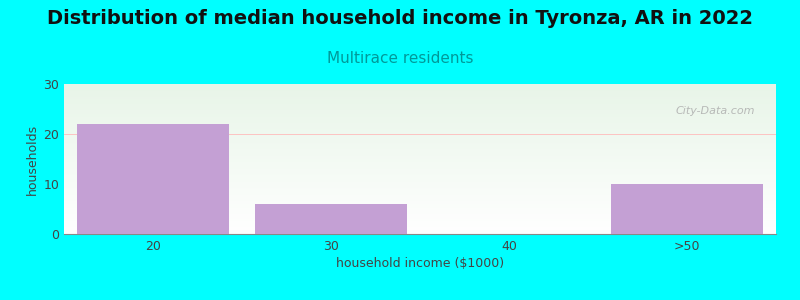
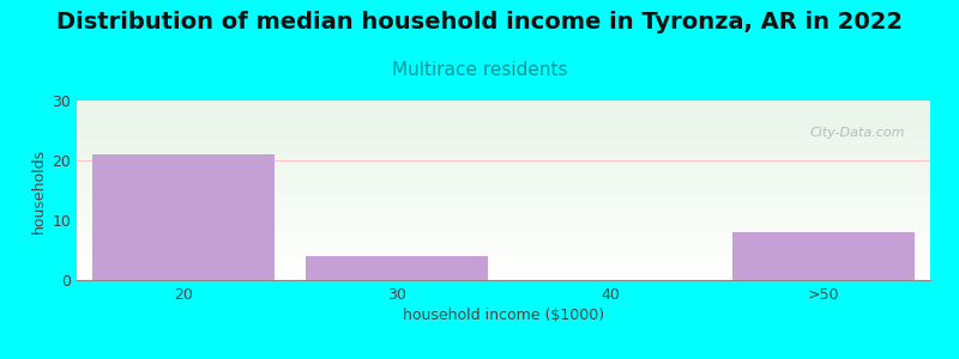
20: 22 -> 21
30: 6 -> 4
>50: 10 -> 8
